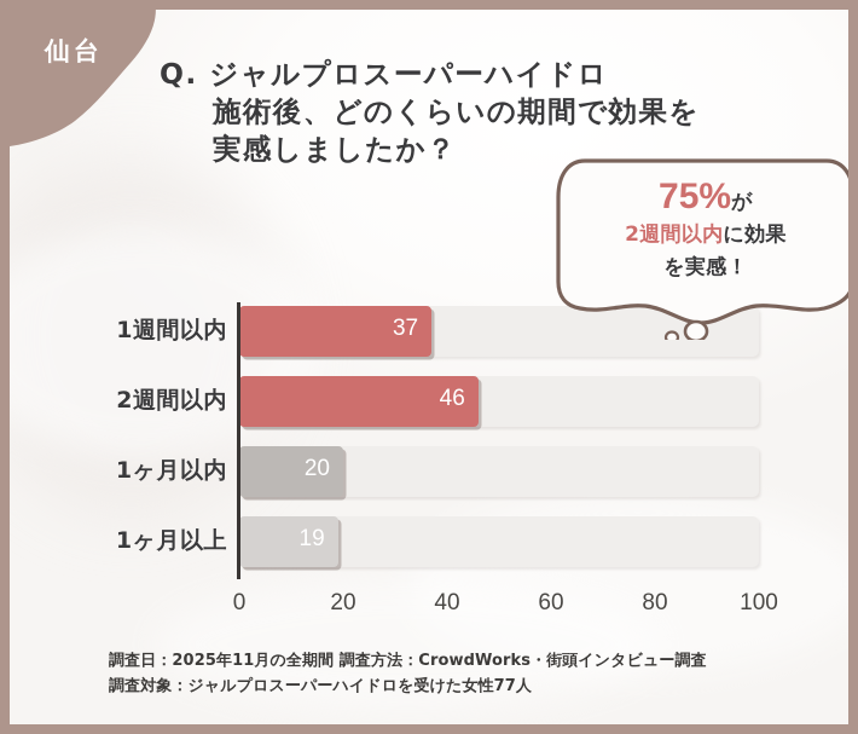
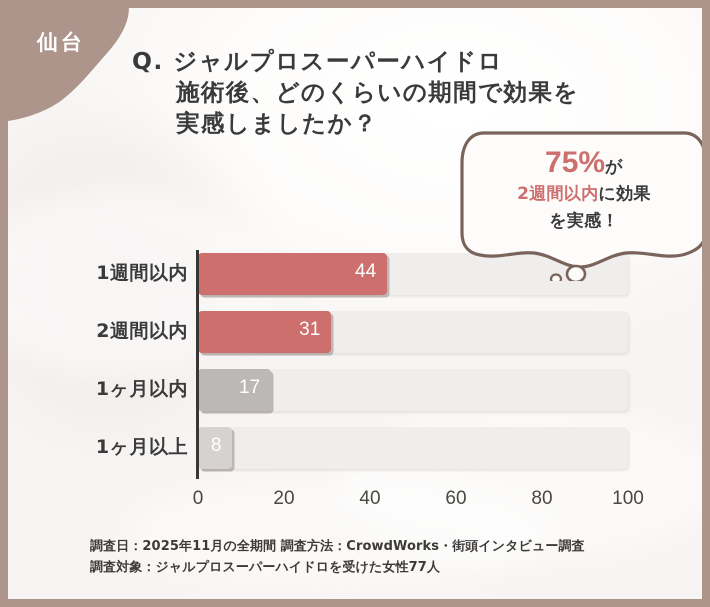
1週間以内: 37 -> 44
2週間以内: 46 -> 31
1ヶ月以内: 20 -> 17
1ヶ月以上: 19 -> 8
